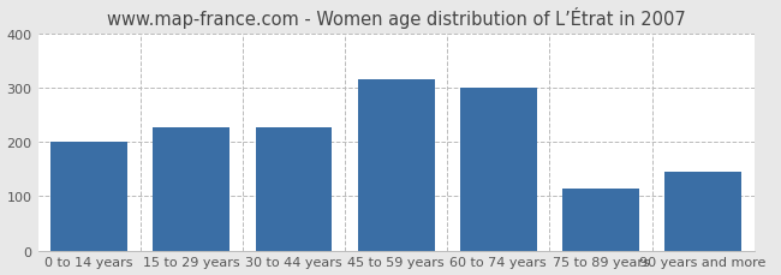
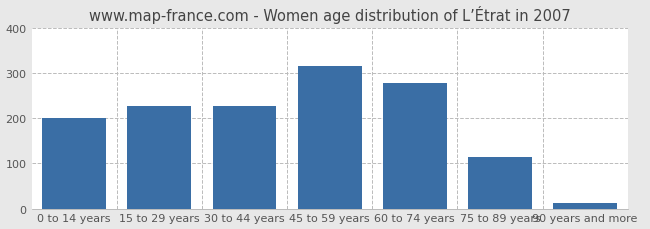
60 to 74 years: 300 -> 278
90 years and more: 145 -> 12
